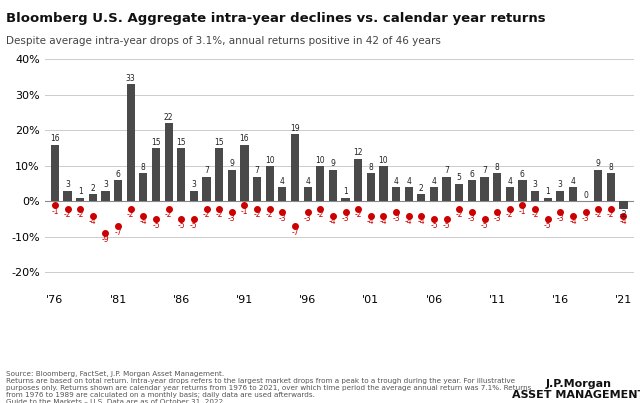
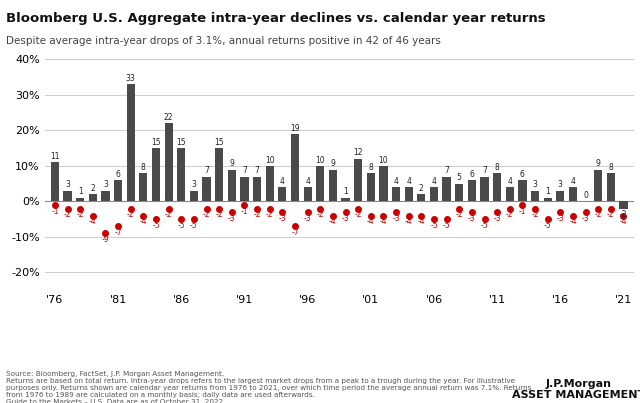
'76: 16 -> 11
'91: 16 -> 7
